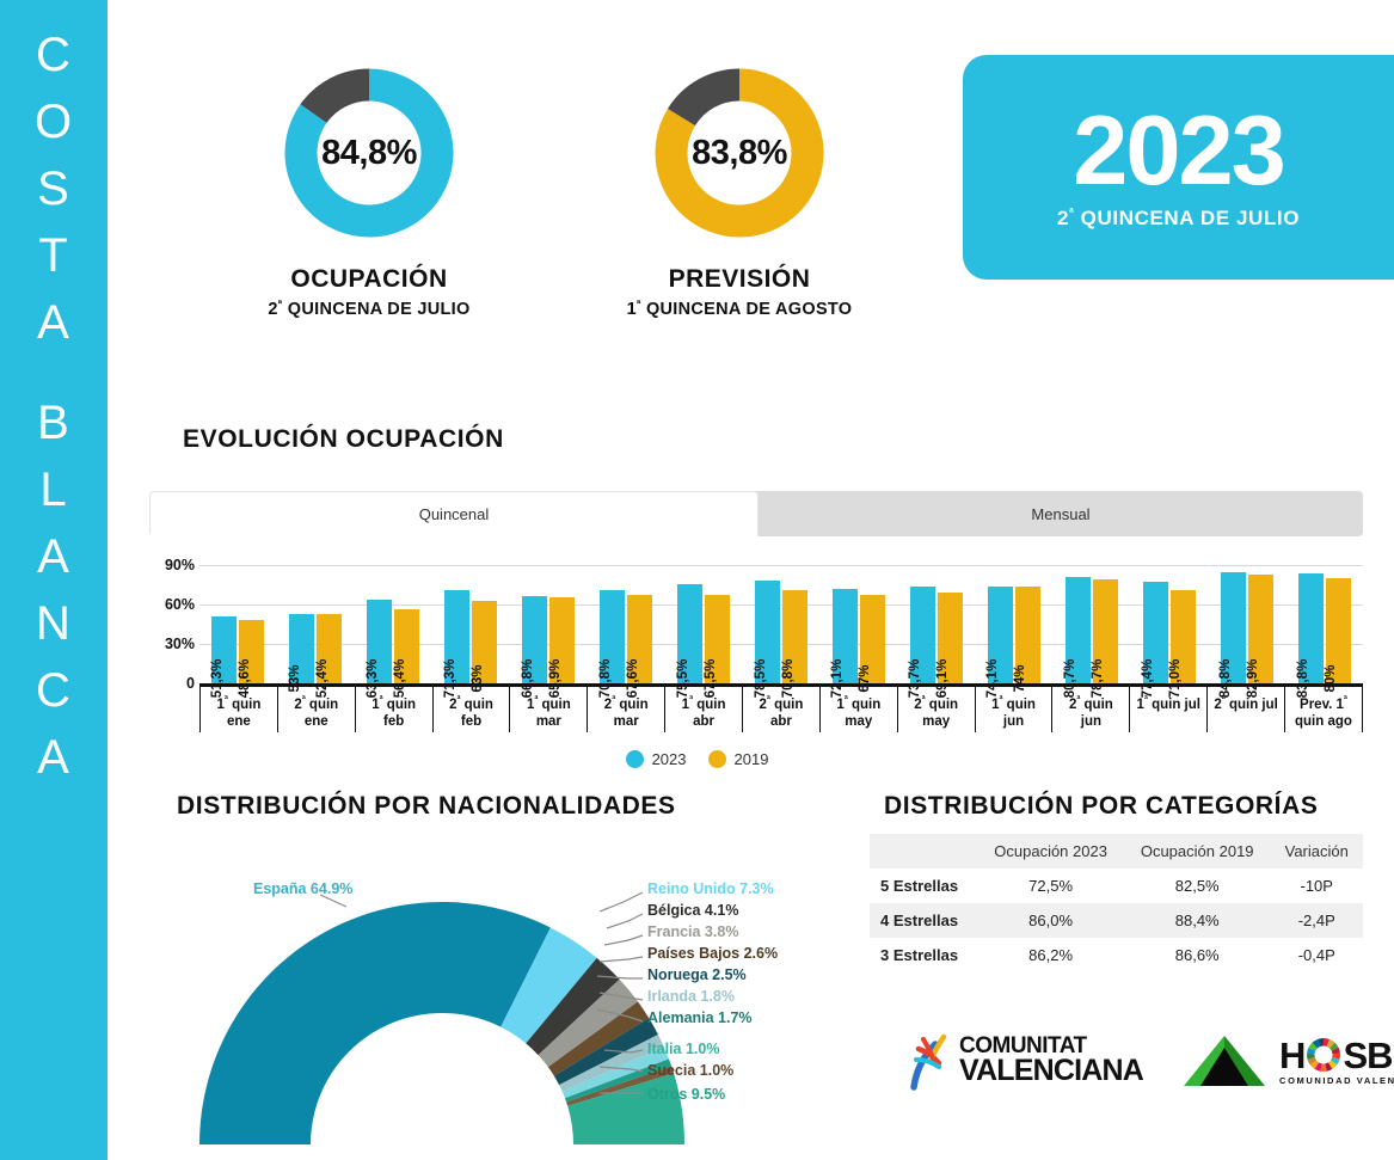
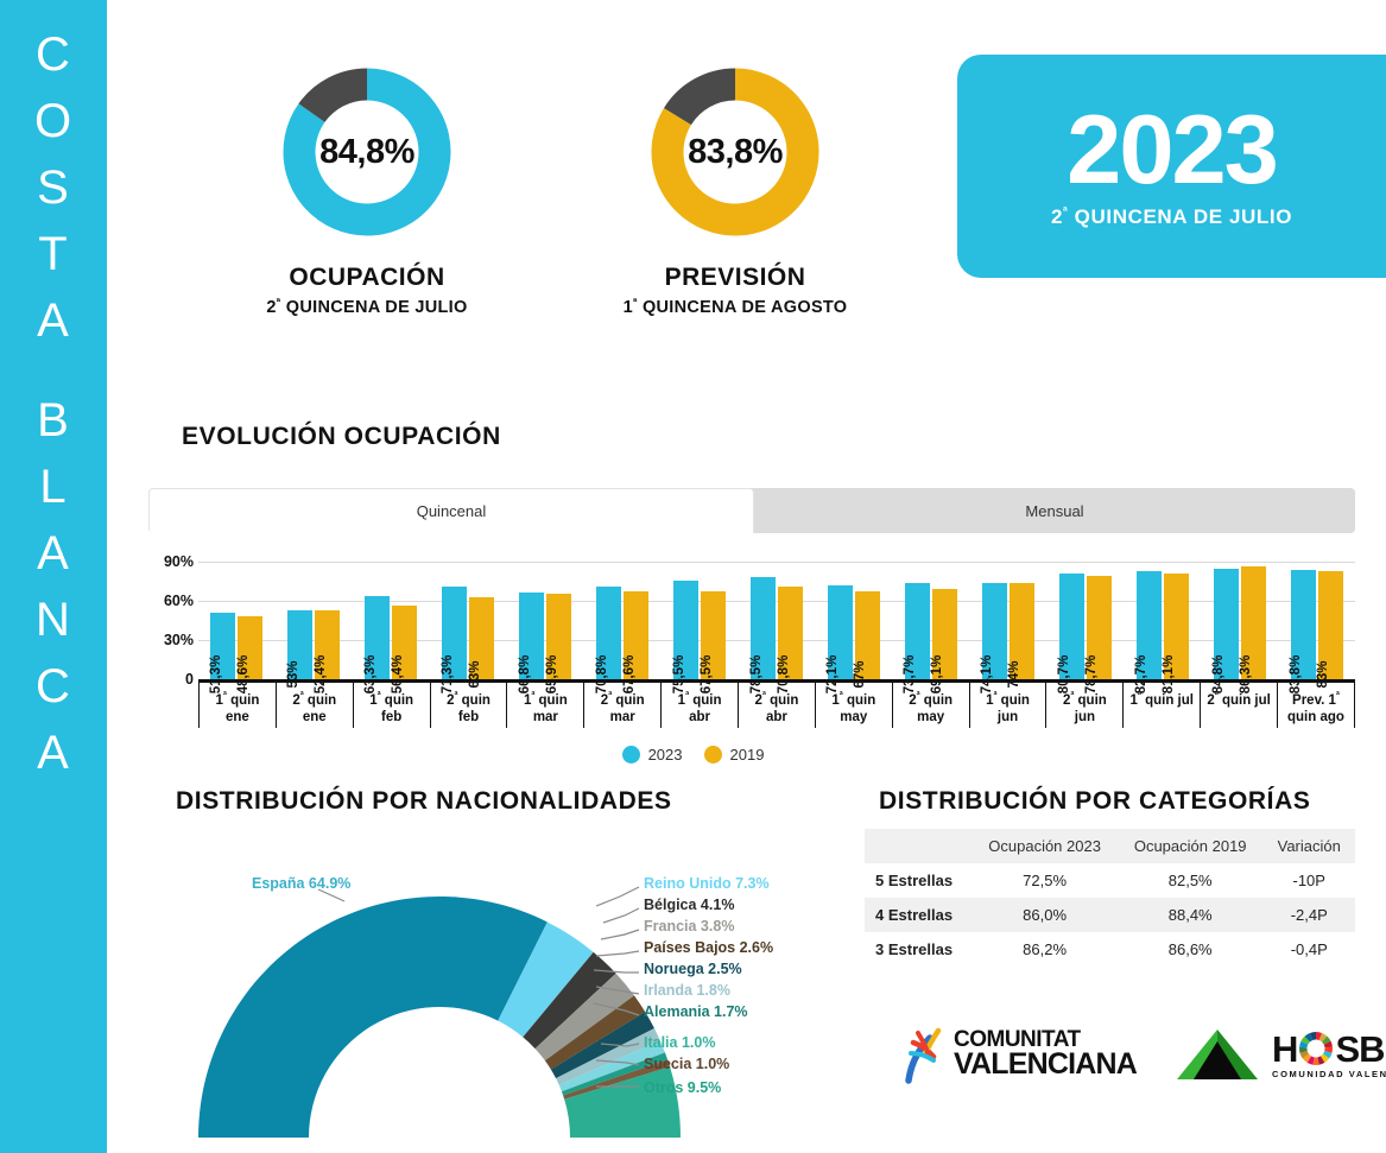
EVOLUCIÓN OCUPACIÓN/2023/1ª quin jul: 77,4% -> 82,7%
EVOLUCIÓN OCUPACIÓN/2019/1ª quin jul: 71,0% -> 81,1%
EVOLUCIÓN OCUPACIÓN/2019/2ª quin jul: 82,9% -> 86,3%
EVOLUCIÓN OCUPACIÓN/2019/Prev. 1ª quin ago: 80% -> 83%
